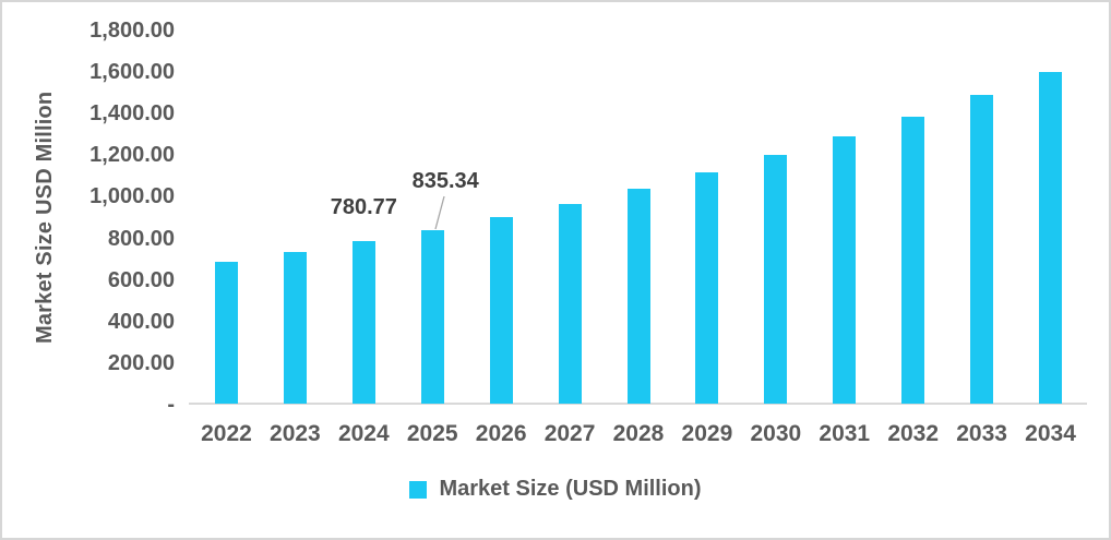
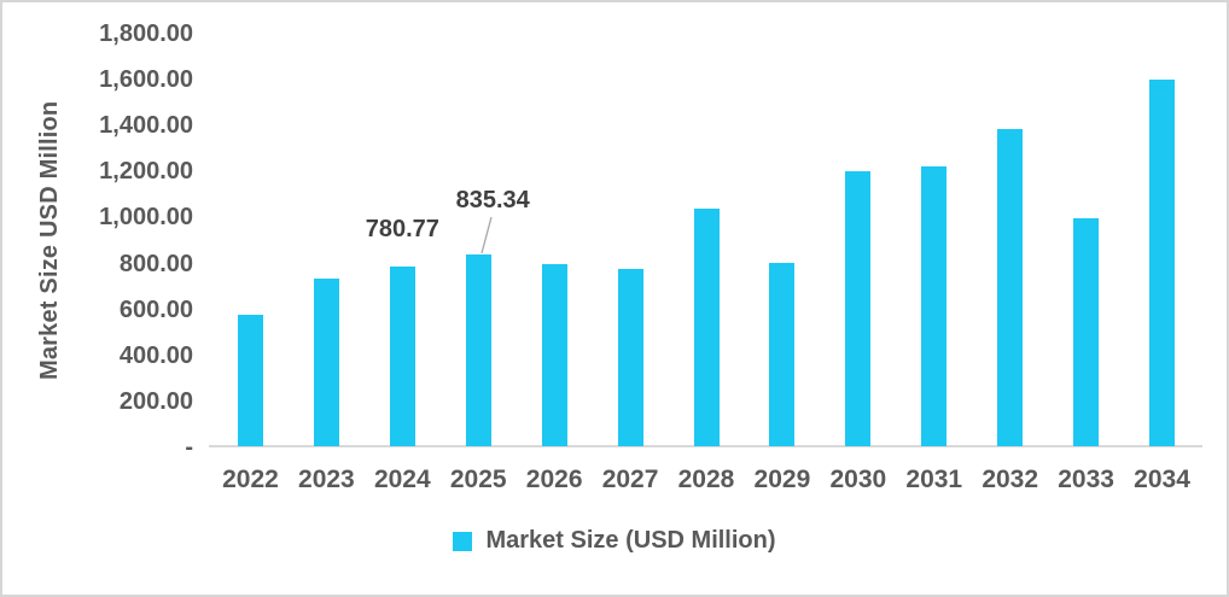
2022: 680 -> 570
2026: 900 -> 790
2027: 960 -> 770
2029: 1110 -> 800
2031: 1290 -> 1220
2033: 1480 -> 990
